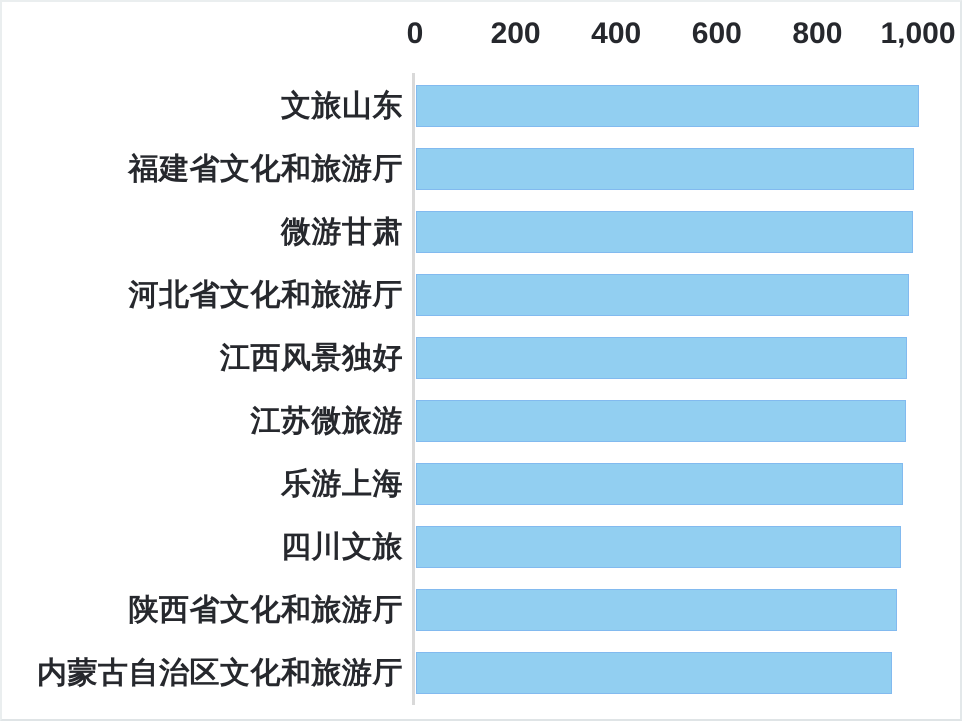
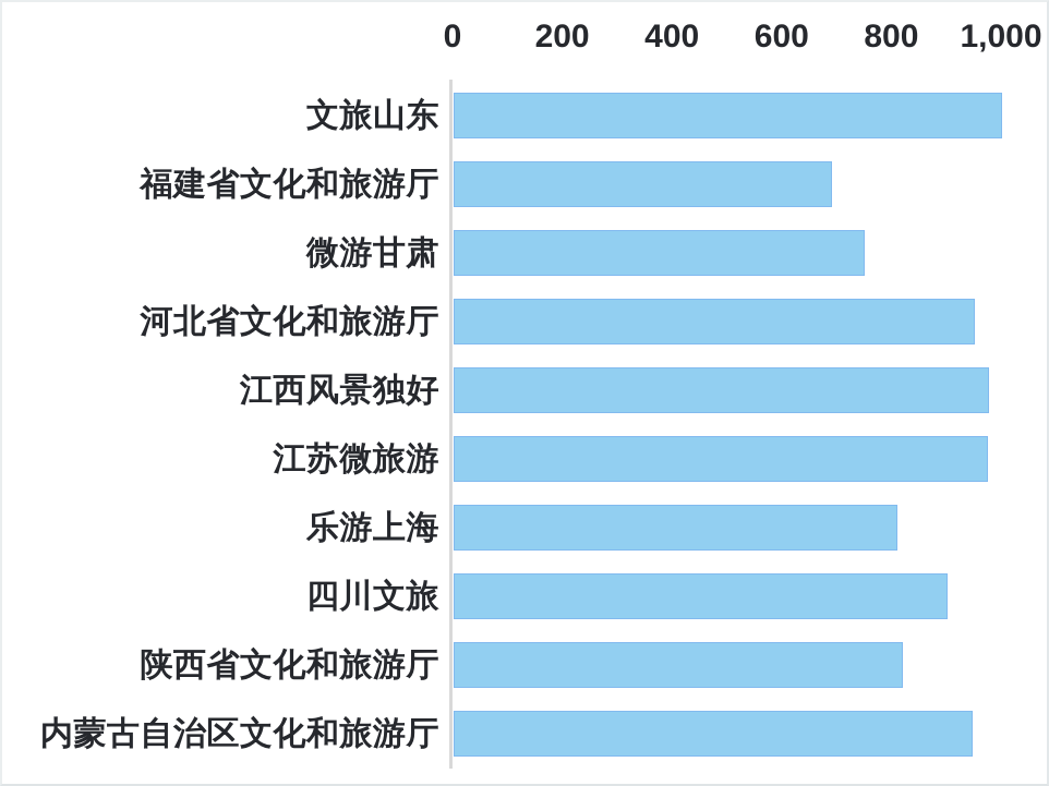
福建省文化和旅游厅: 990 -> 690
微游甘肃: 990 -> 750
河北省文化和旅游厅: 980 -> 950
乐游上海: 970 -> 810
四川文旅: 960 -> 900
陕西省文化和旅游厅: 960 -> 820
